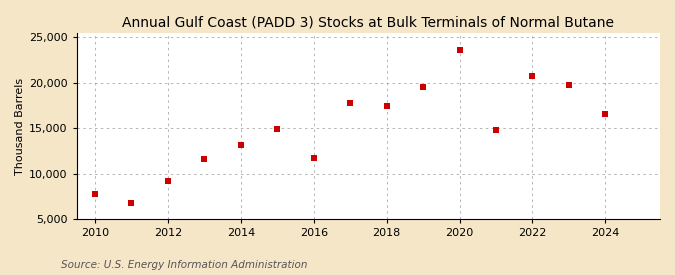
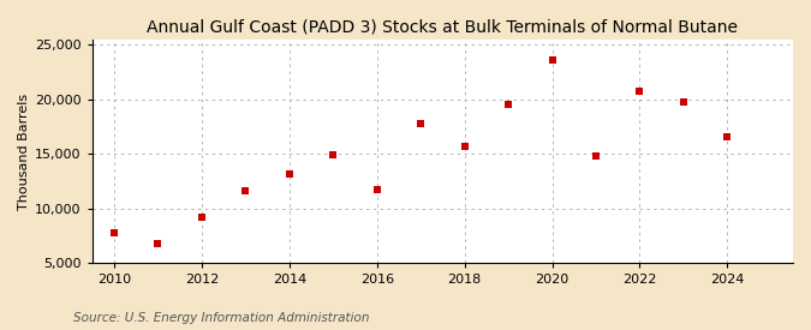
2018: 17,400 -> 15,700
